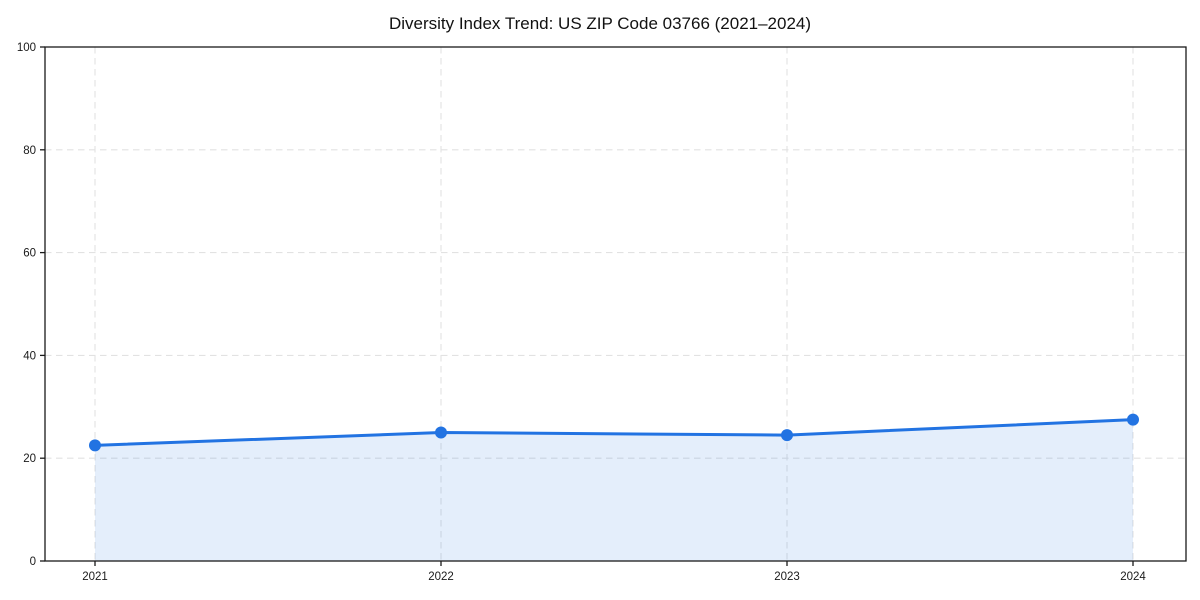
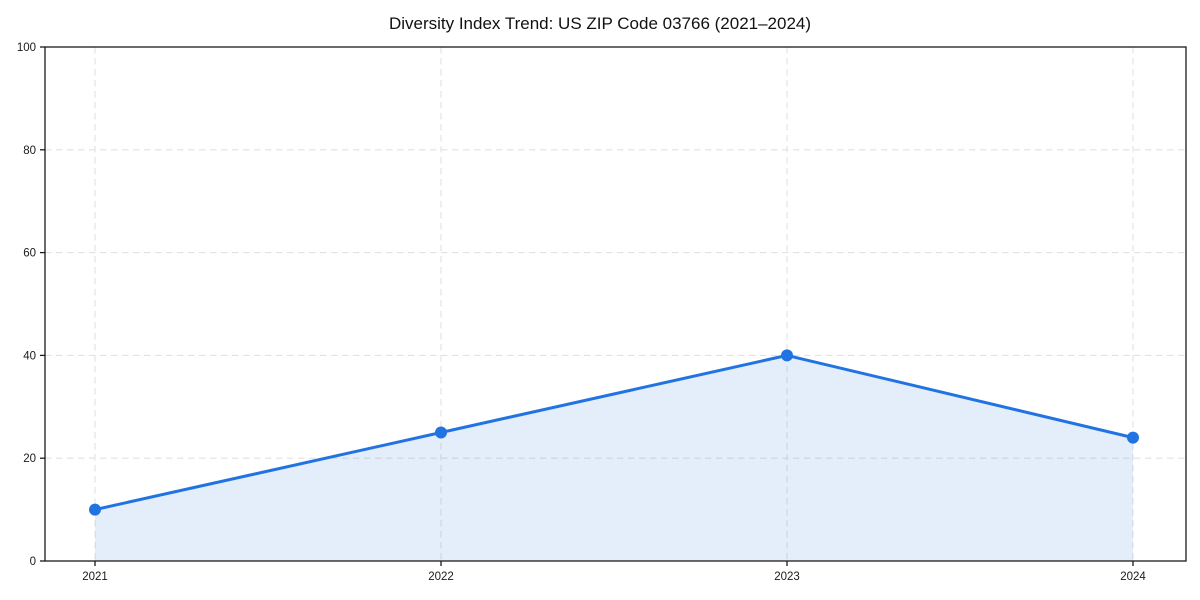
2021: 22 -> 10
2023: 24 -> 40
2024: 28 -> 24
